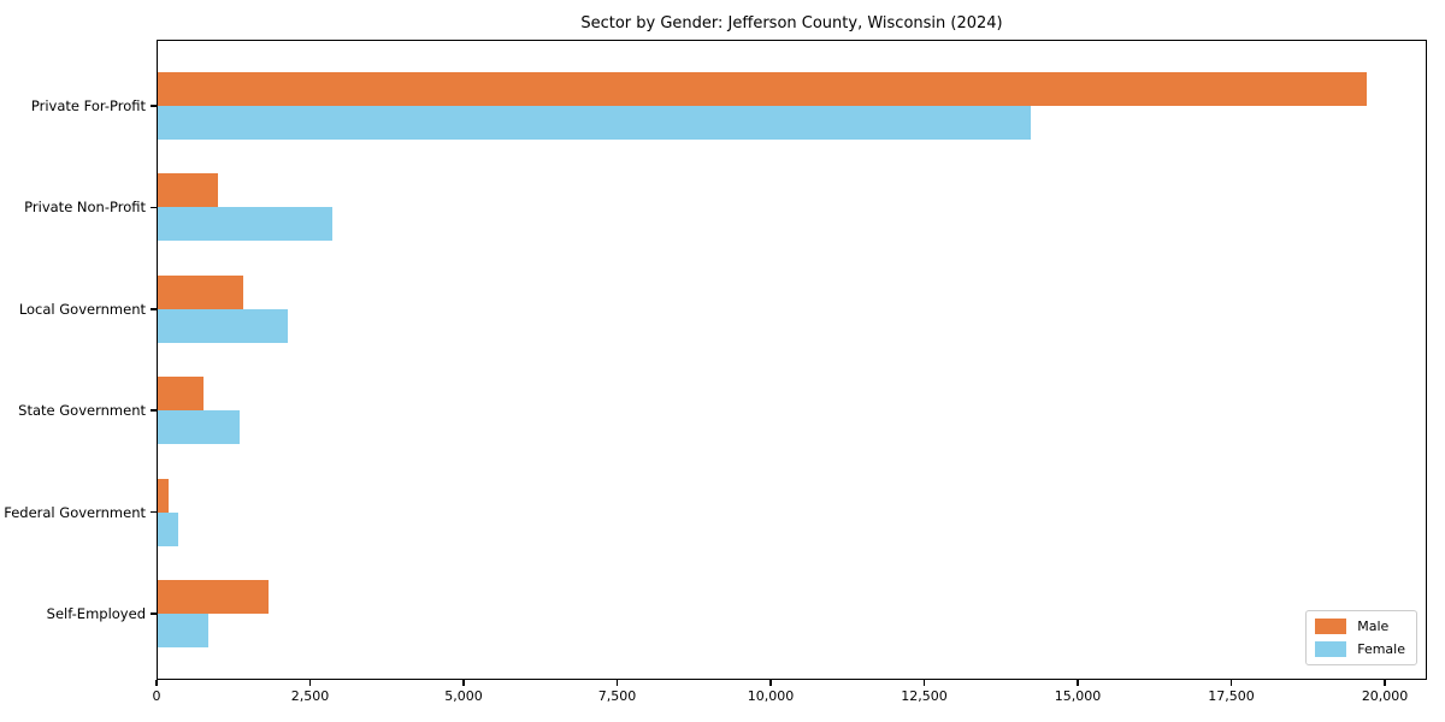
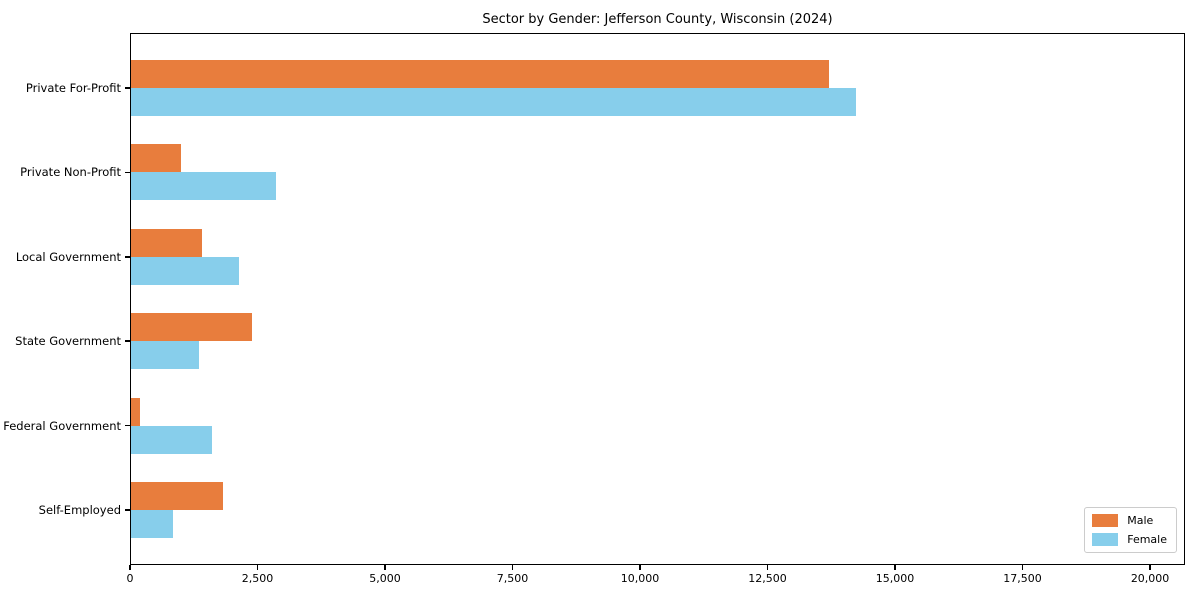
Male/Private For-Profit: 19700 -> 13700
Male/State Government: 800 -> 2400
Female/Federal Government: 400 -> 1600
